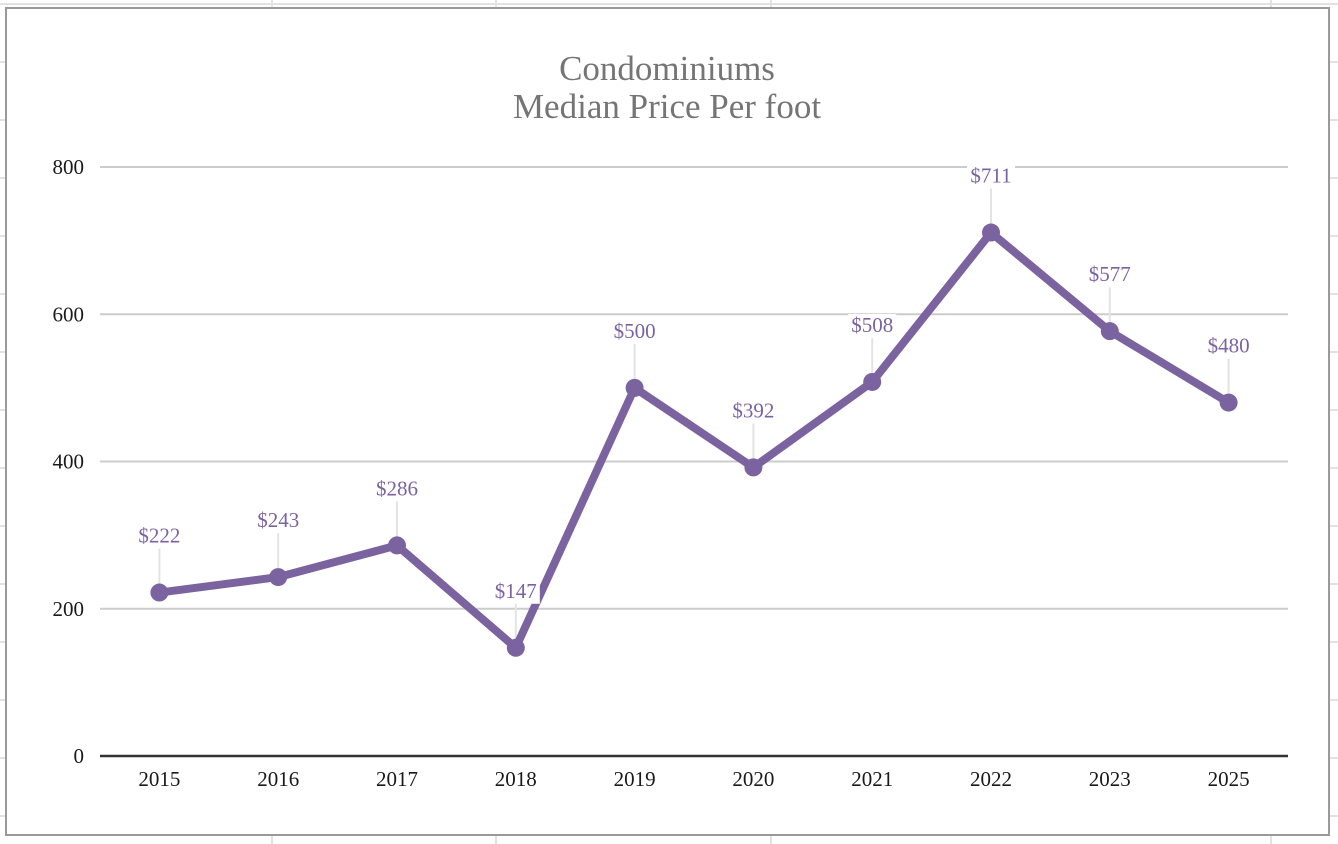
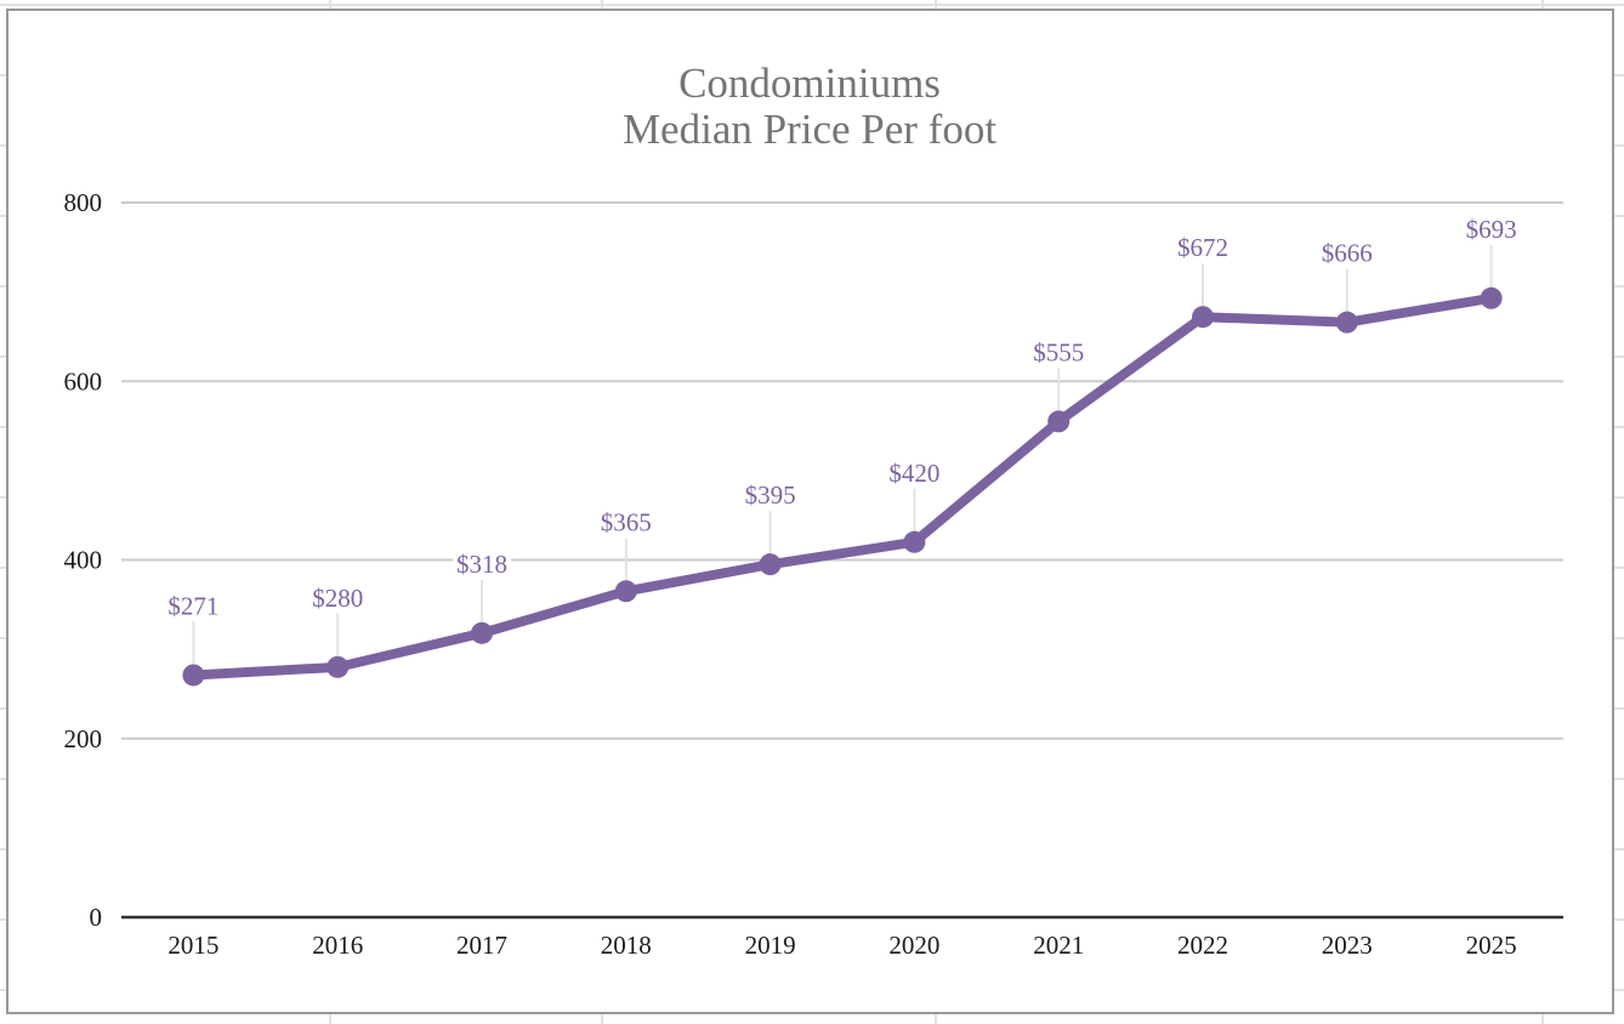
2015: $222 -> $271
2016: $243 -> $280
2017: $286 -> $318
2018: $147 -> $365
2019: $500 -> $395
2020: $392 -> $420
2021: $508 -> $555
2022: $711 -> $672
2023: $577 -> $666
2025: $480 -> $693
